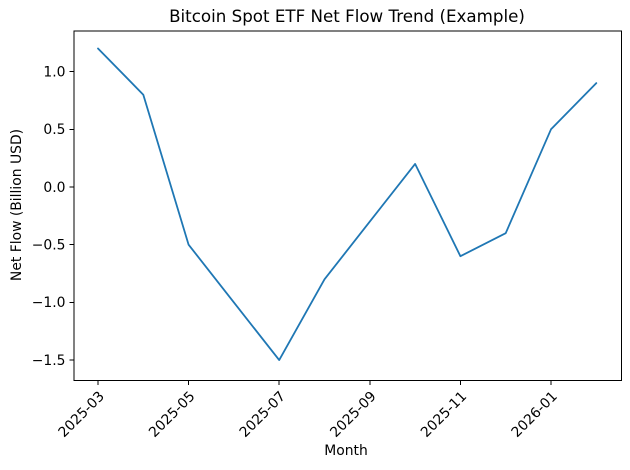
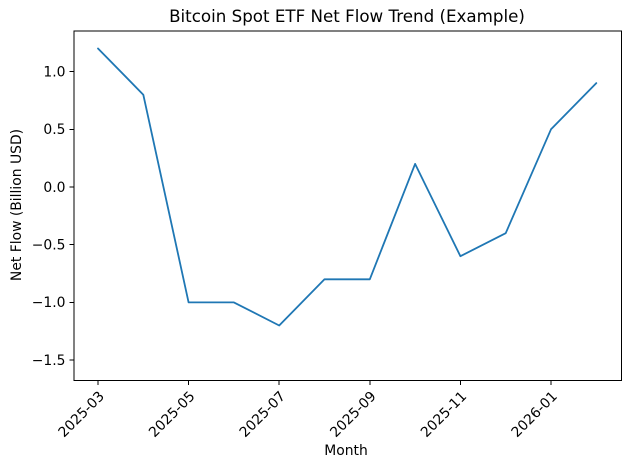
2025-05: -0.5 -> -1.0
2025-07: -1.5 -> -1.2
2025-09: -0.3 -> -0.8
